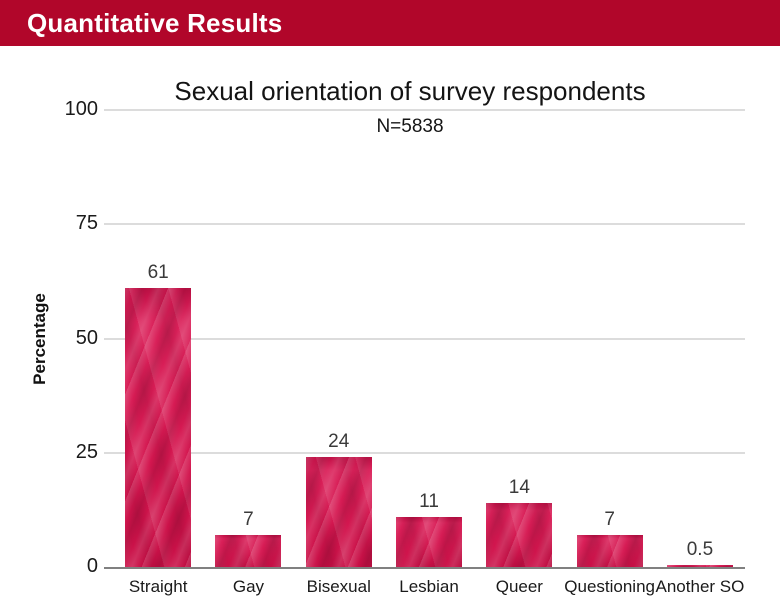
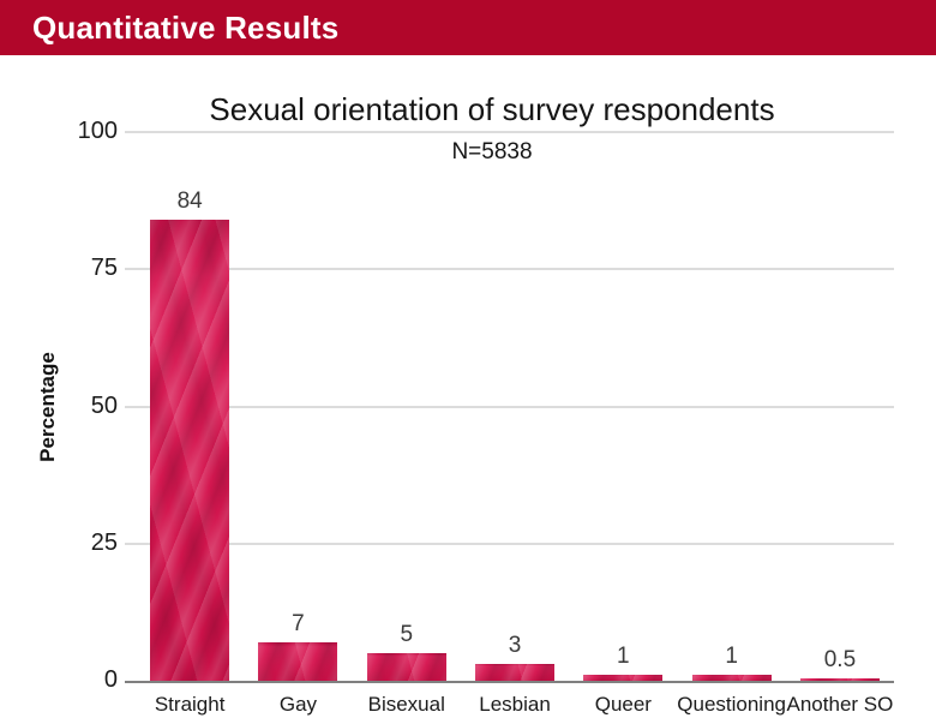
Straight: 61 -> 84
Bisexual: 24 -> 5
Lesbian: 11 -> 3
Queer: 14 -> 1
Questioning: 7 -> 1
